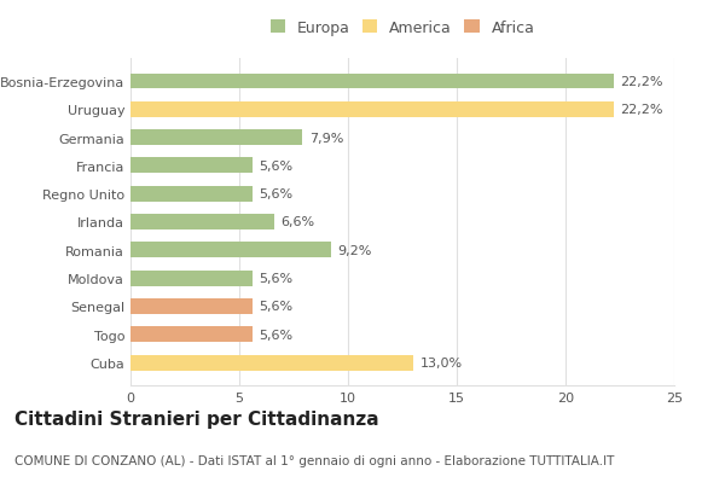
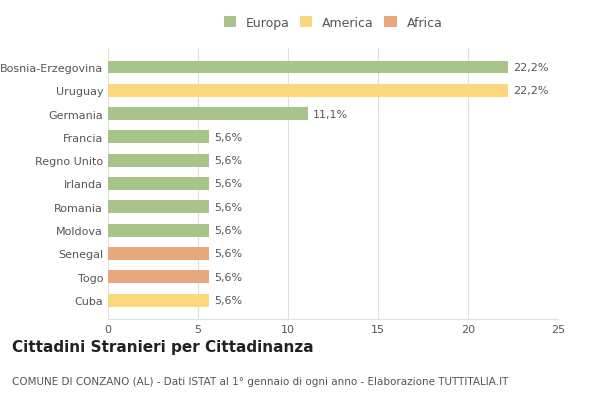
Germania: 7,9% -> 11,1%
Irlanda: 6,6% -> 5,6%
Romania: 9,2% -> 5,6%
Cuba: 13,0% -> 5,6%
